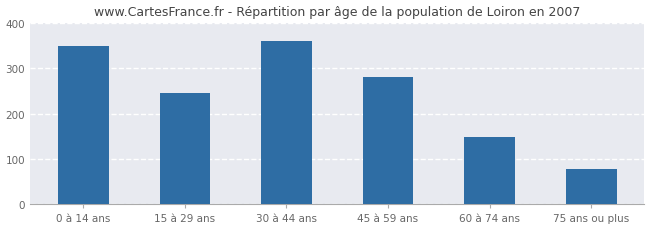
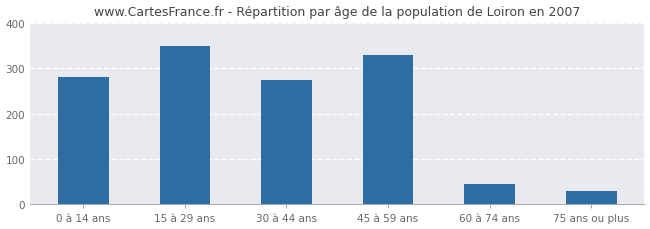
0 à 14 ans: 350 -> 280
15 à 29 ans: 246 -> 350
30 à 44 ans: 360 -> 275
45 à 59 ans: 280 -> 330
60 à 74 ans: 148 -> 45
75 ans ou plus: 78 -> 30
